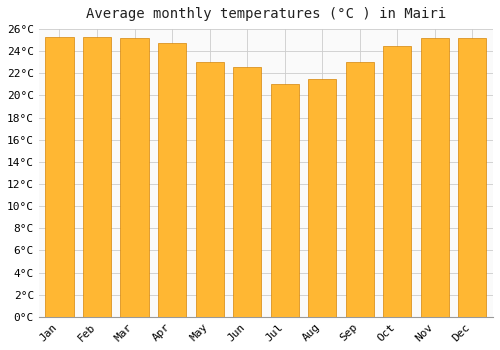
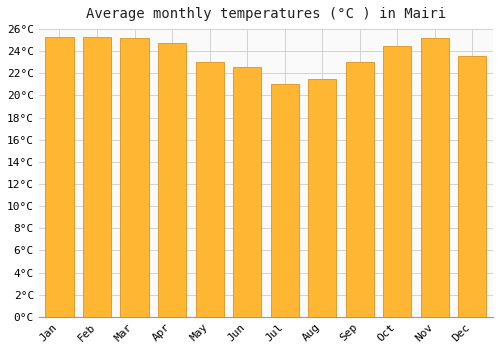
Dec: 25.2°C -> 23.6°C
